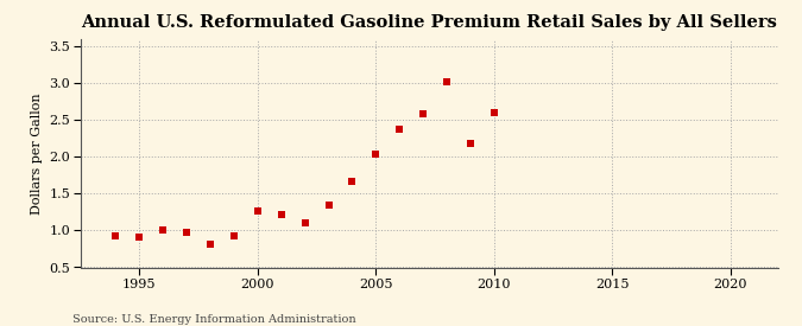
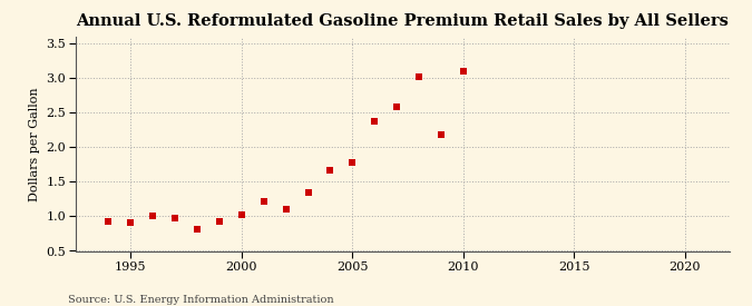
2000: 1.27 -> 1.02
2005: 2.04 -> 1.78
2010: 2.60 -> 3.10
